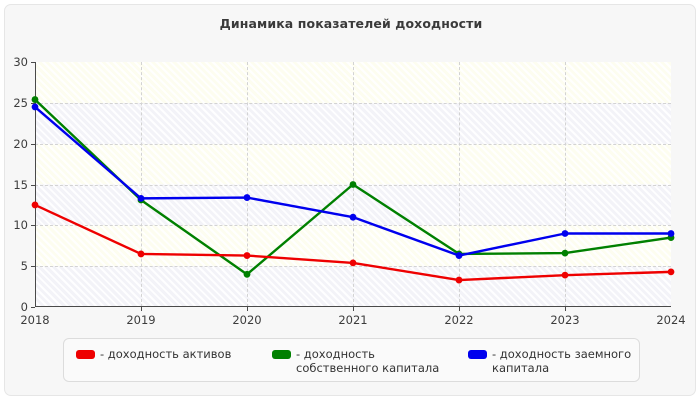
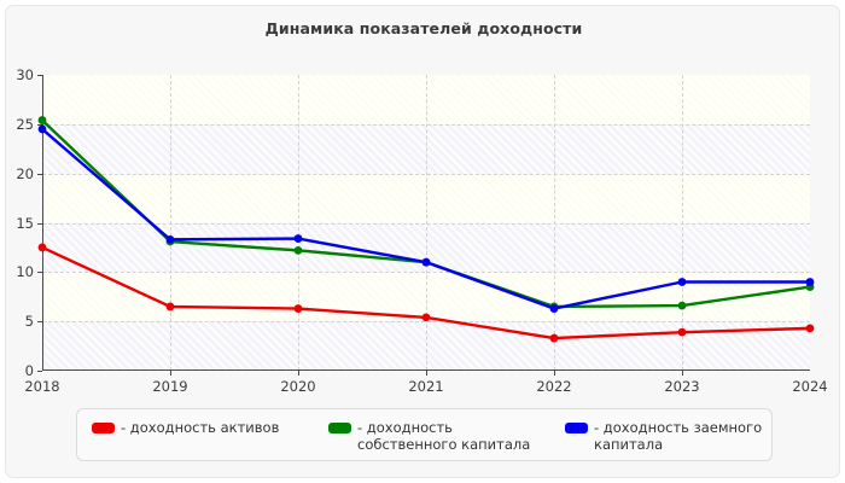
- доходность собственного капитала/2020: 4 -> 12
- доходность собственного капитала/2021: 15 -> 11
